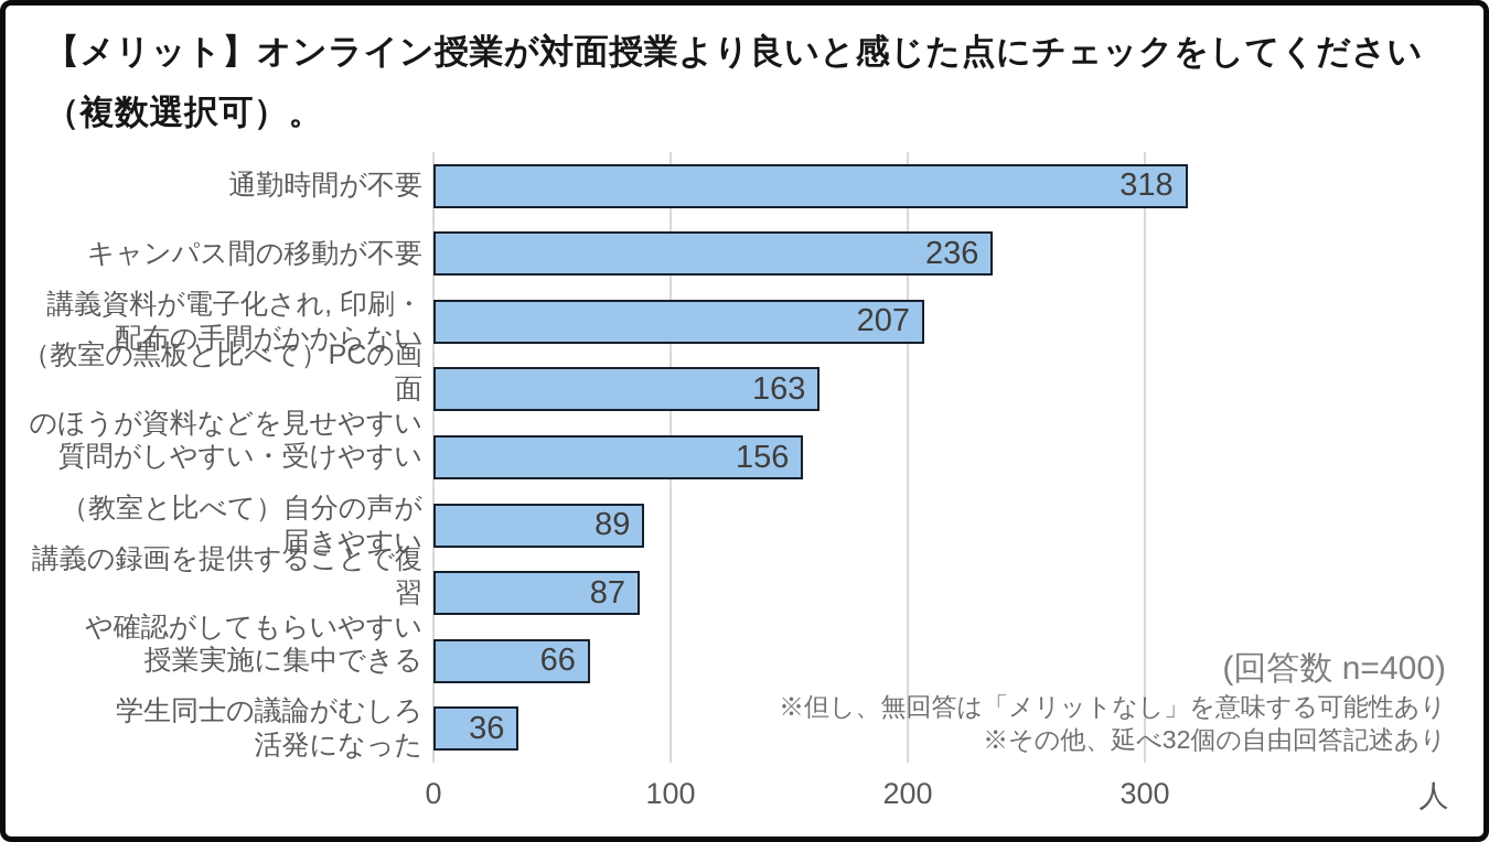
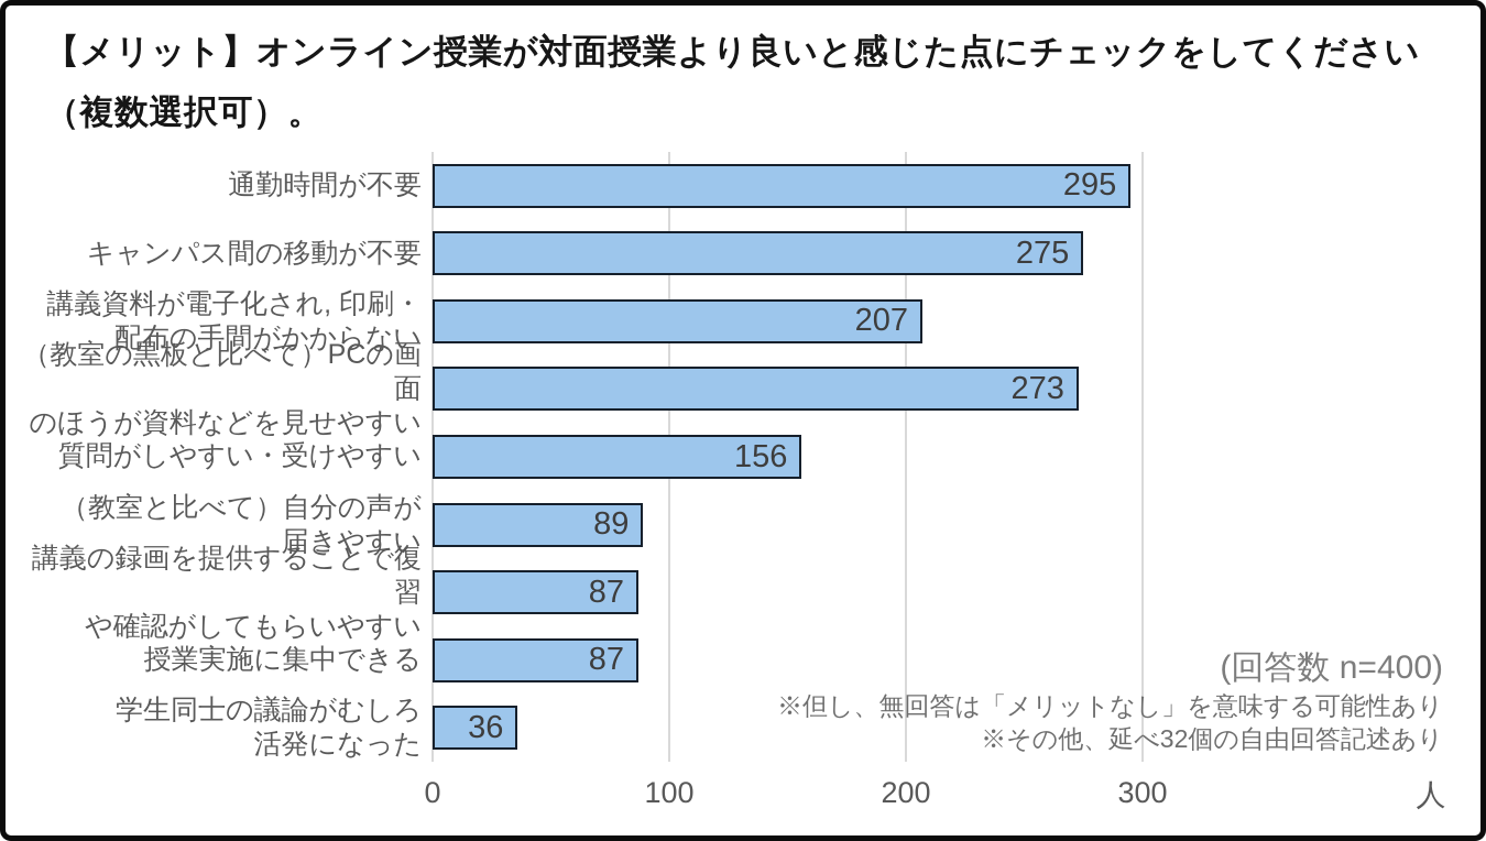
通勤時間が不要: 318 -> 295
キャンパス間の移動が不要: 236 -> 275
（教室の黒板と比べて）PCの画面 のほうが資料などを見せやすい: 163 -> 273
授業実施に集中できる: 66 -> 87
